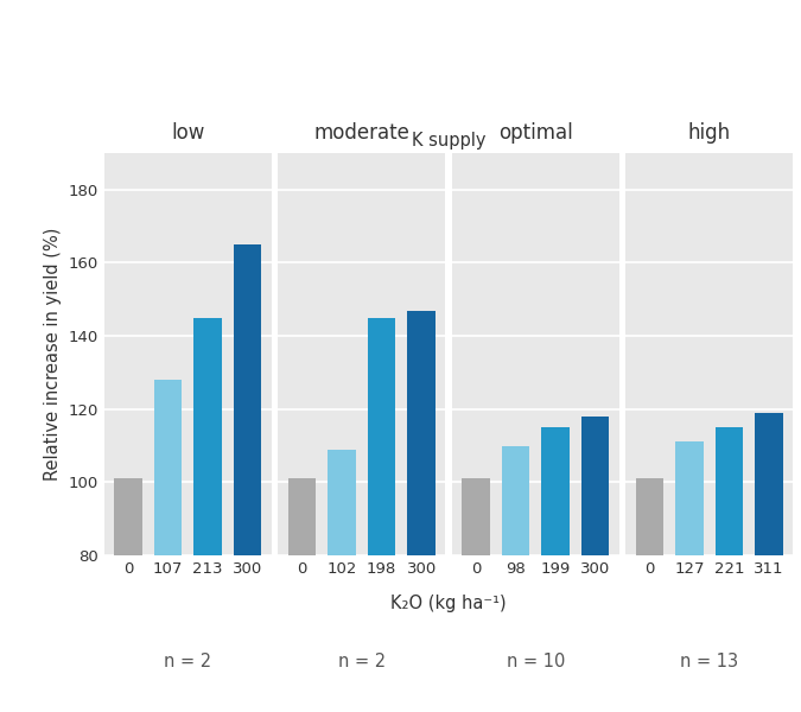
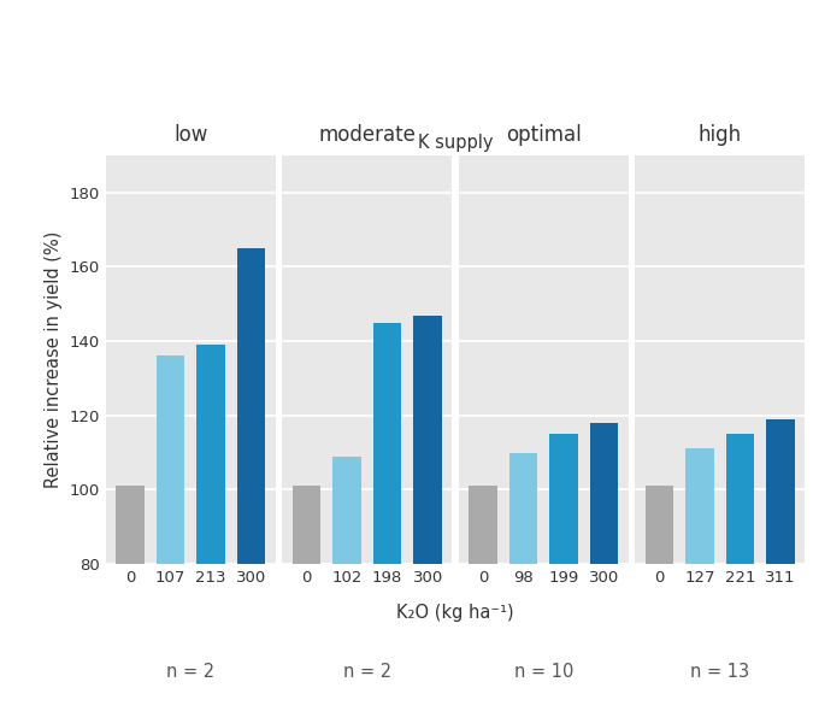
107: 128 -> 136
213: 145 -> 139
